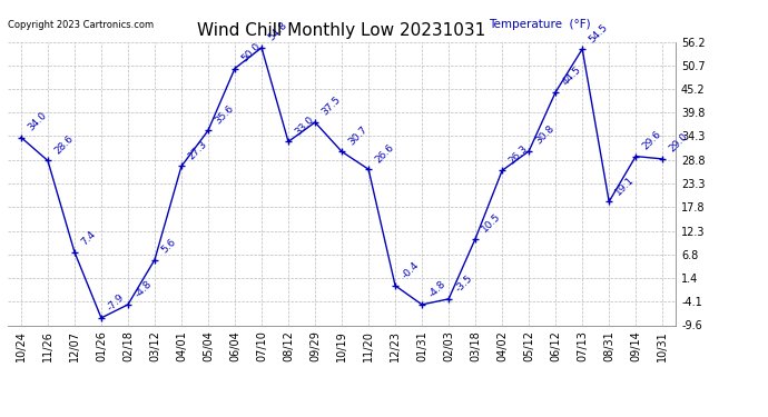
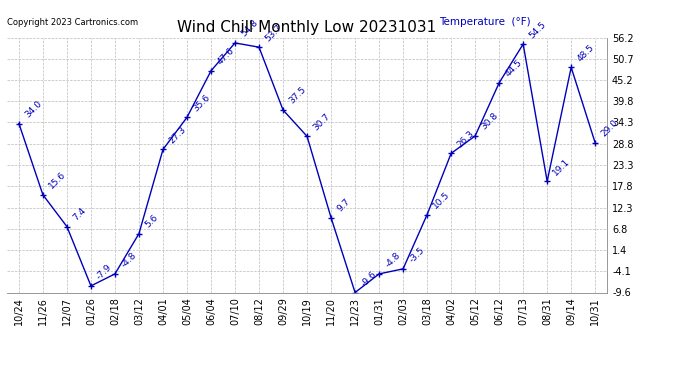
11/26: 28.6 -> 15.6
06/04: 50.0 -> 47.6
08/12: 33.0 -> 53.7
11/20: 26.6 -> 9.7
12/23: -0.4 -> -9.6
09/14: 29.6 -> 48.5
